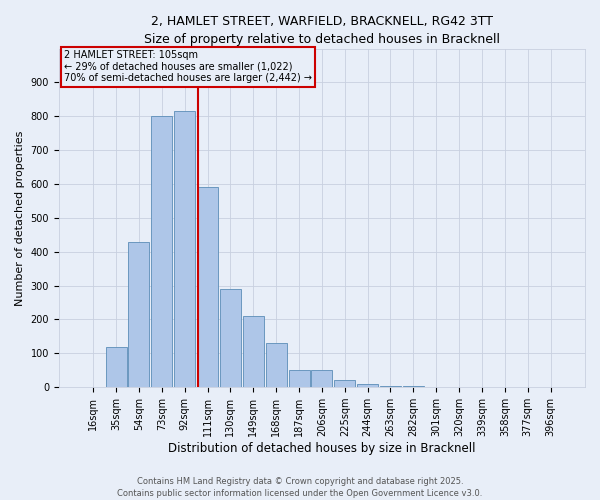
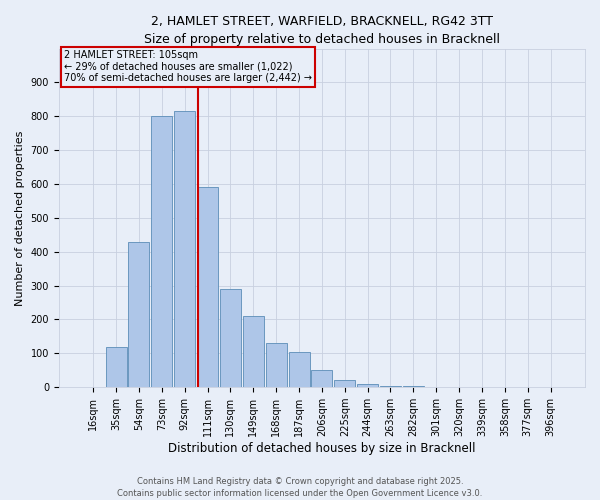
187sqm: 50 -> 105
